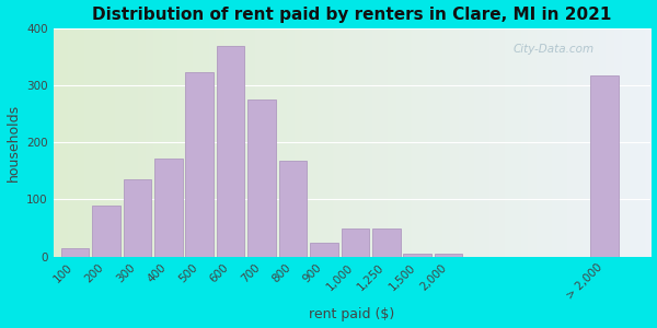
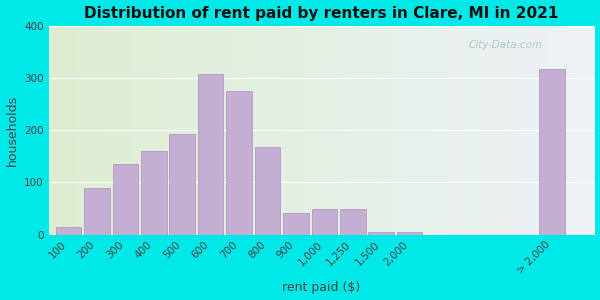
400: 172 -> 160
500: 324 -> 192
600: 370 -> 308
900: 24 -> 42
